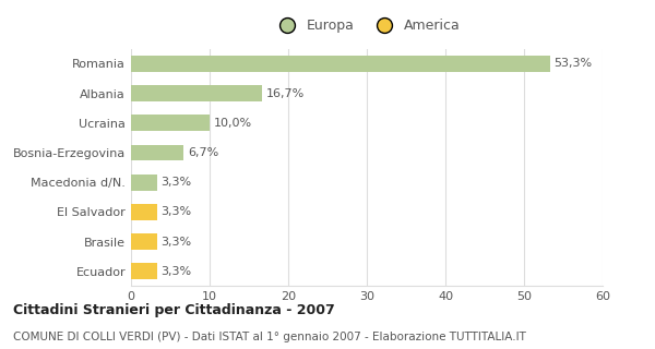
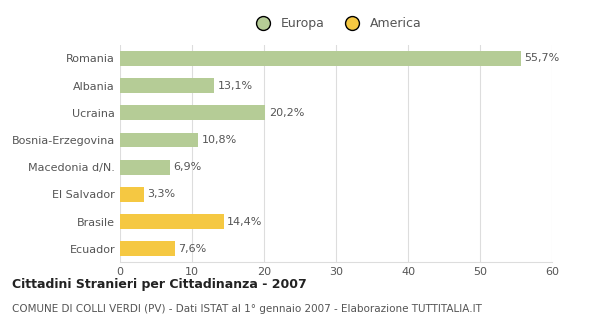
Romania: 53,3% -> 55,7%
Albania: 16,7% -> 13,1%
Ucraina: 10,0% -> 20,2%
Bosnia-Erzegovina: 6,7% -> 10,8%
Macedonia d/N.: 3,3% -> 6,9%
Brasile: 3,3% -> 14,4%
Ecuador: 3,3% -> 7,6%
